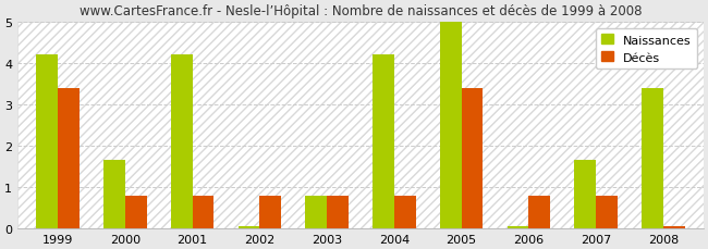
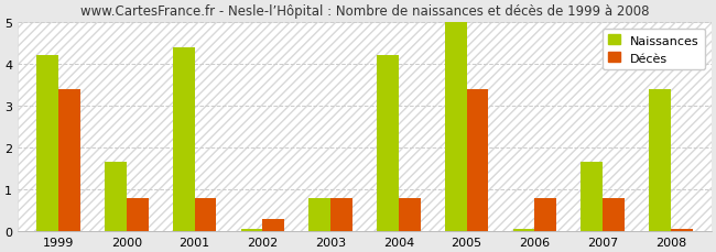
Naissances/2001: 4.20 -> 4.40
Décès/2002: 0.80 -> 0.30
